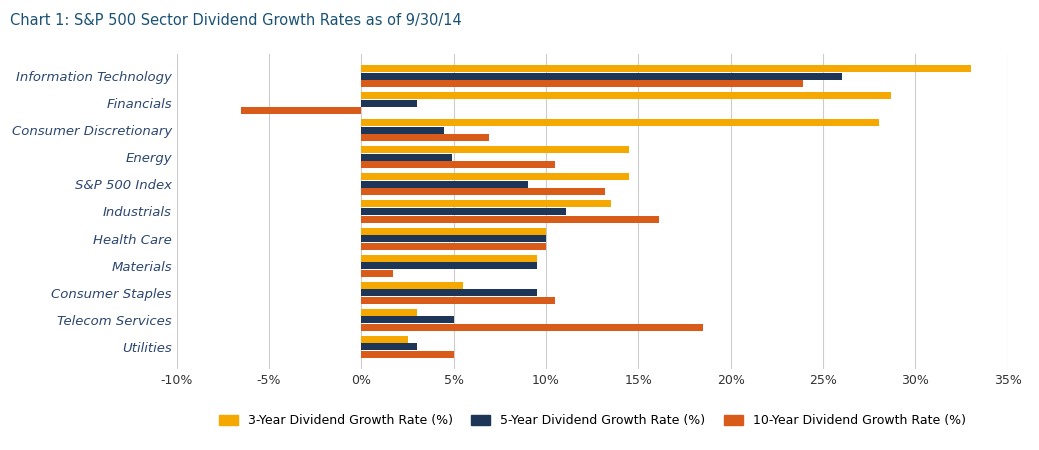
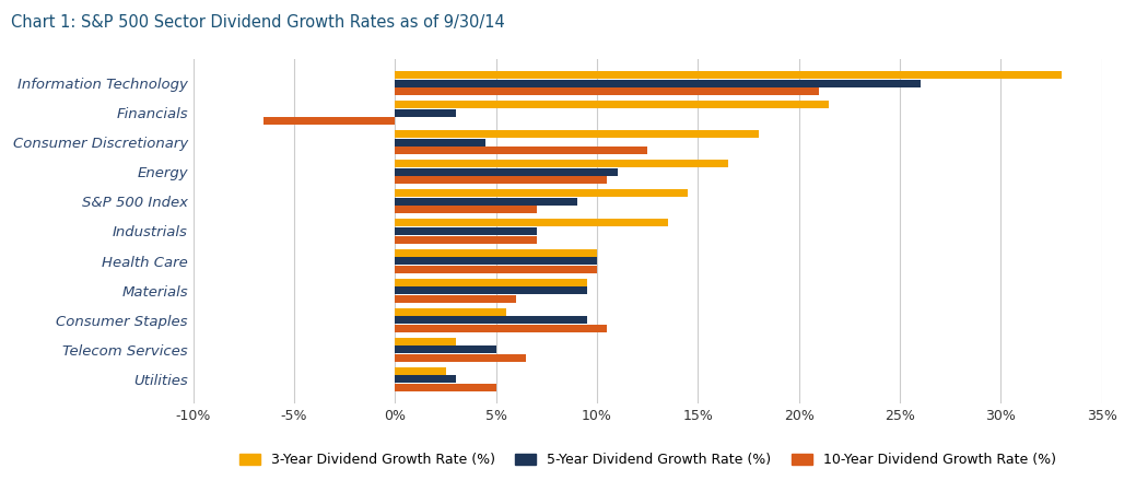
10-Year Dividend Growth Rate (%)/Information Technology: 23.9% -> 21.0%
3-Year Dividend Growth Rate (%)/Financials: 28.7% -> 21.5%
3-Year Dividend Growth Rate (%)/Consumer Discretionary: 28.0% -> 18.0%
10-Year Dividend Growth Rate (%)/Consumer Discretionary: 6.9% -> 12.5%
3-Year Dividend Growth Rate (%)/Energy: 14.5% -> 16.5%
5-Year Dividend Growth Rate (%)/Energy: 4.9% -> 11.0%
10-Year Dividend Growth Rate (%)/S&P 500 Index: 13.2% -> 7.0%
5-Year Dividend Growth Rate (%)/Industrials: 11.1% -> 7.0%
10-Year Dividend Growth Rate (%)/Industrials: 16.1% -> 7.0%
10-Year Dividend Growth Rate (%)/Materials: 1.7% -> 6.0%
10-Year Dividend Growth Rate (%)/Telecom Services: 18.5% -> 6.5%
